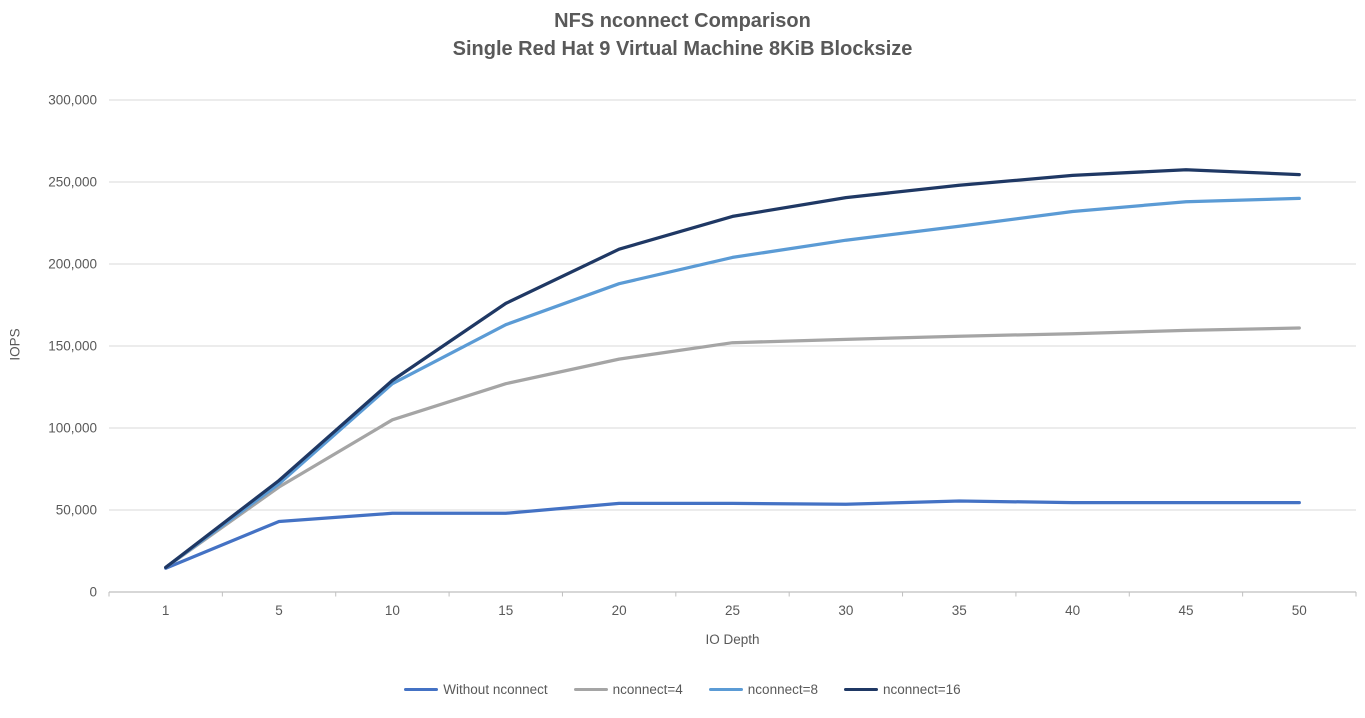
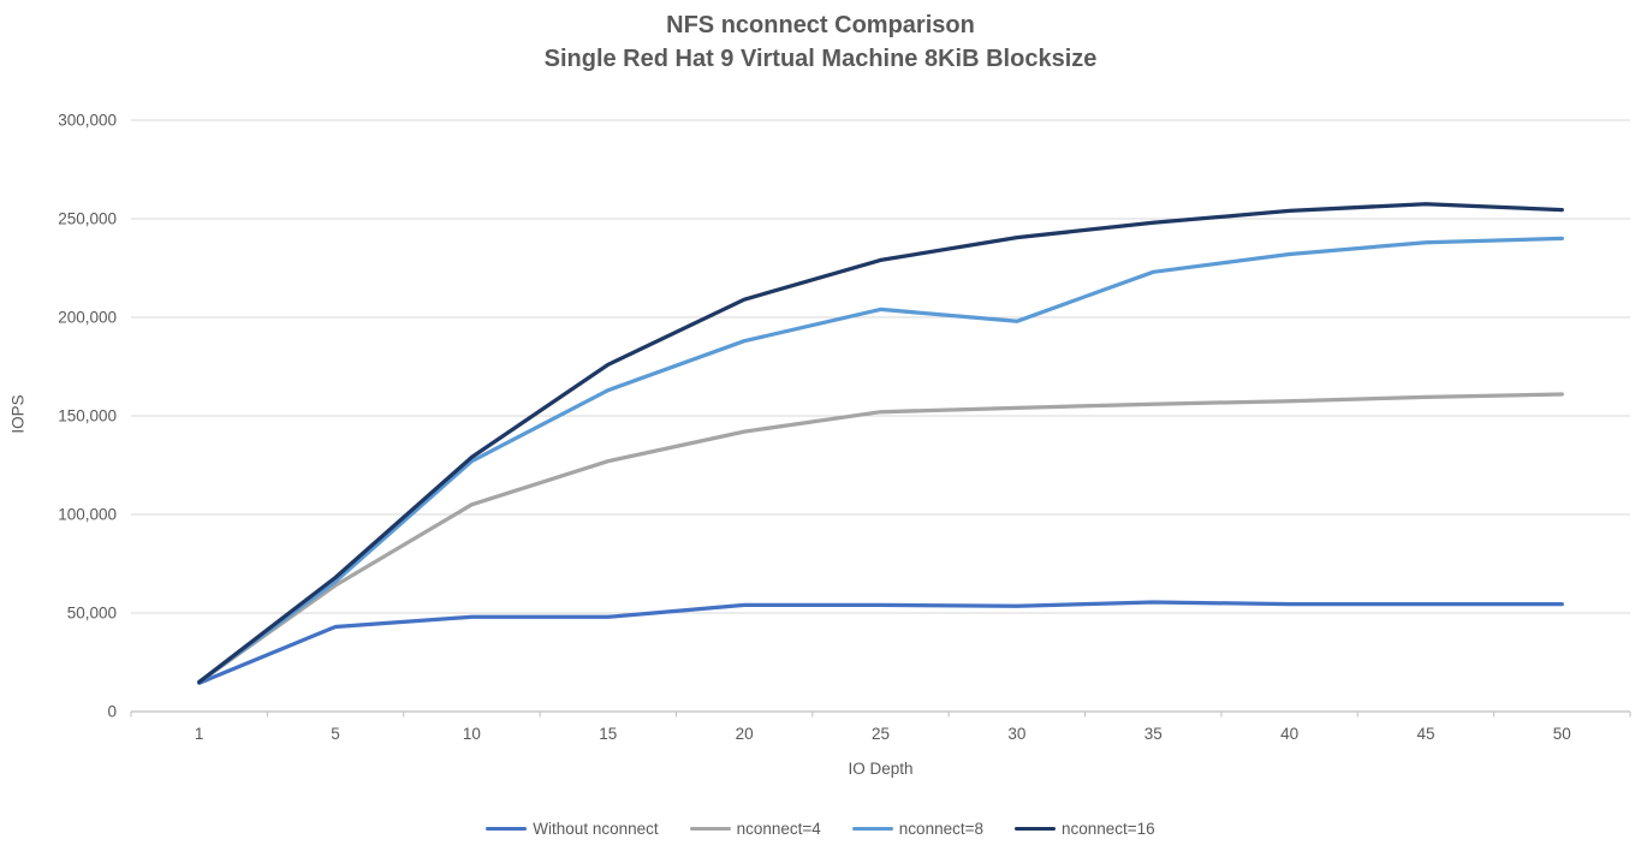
nconnect=8/30: 214000 -> 198000
